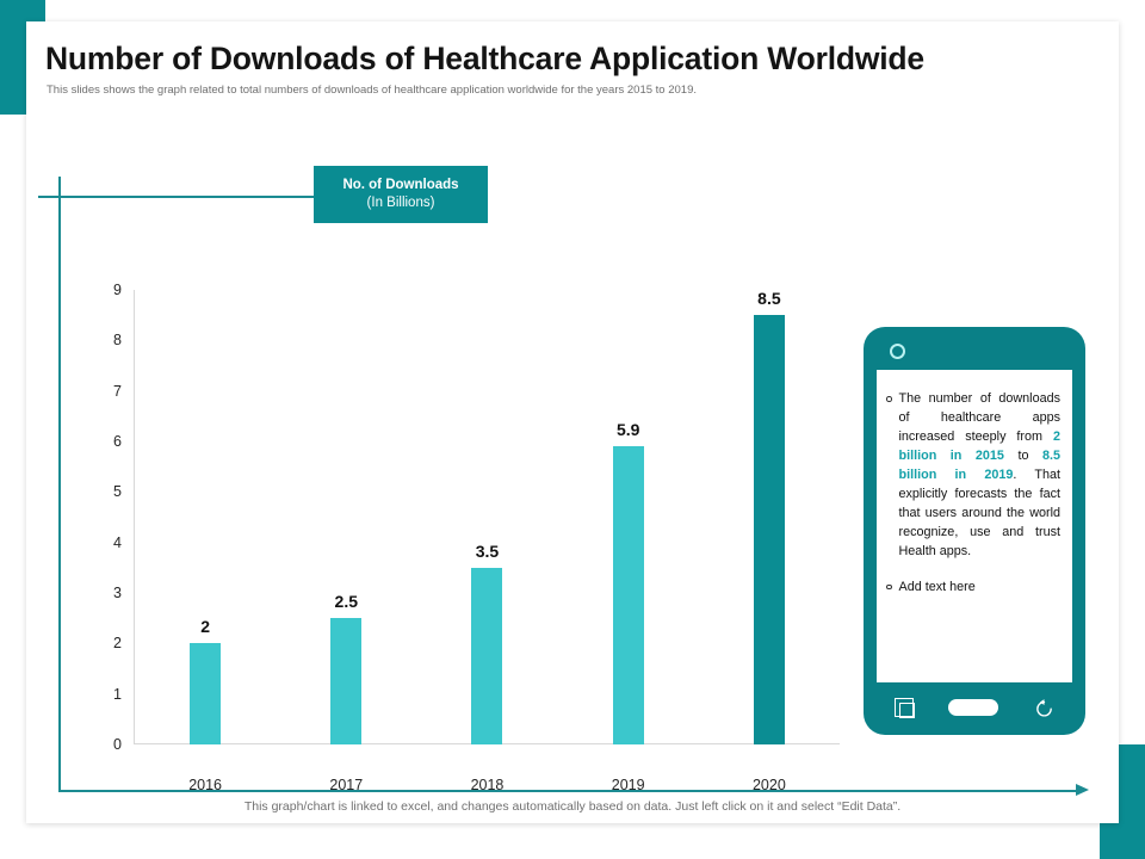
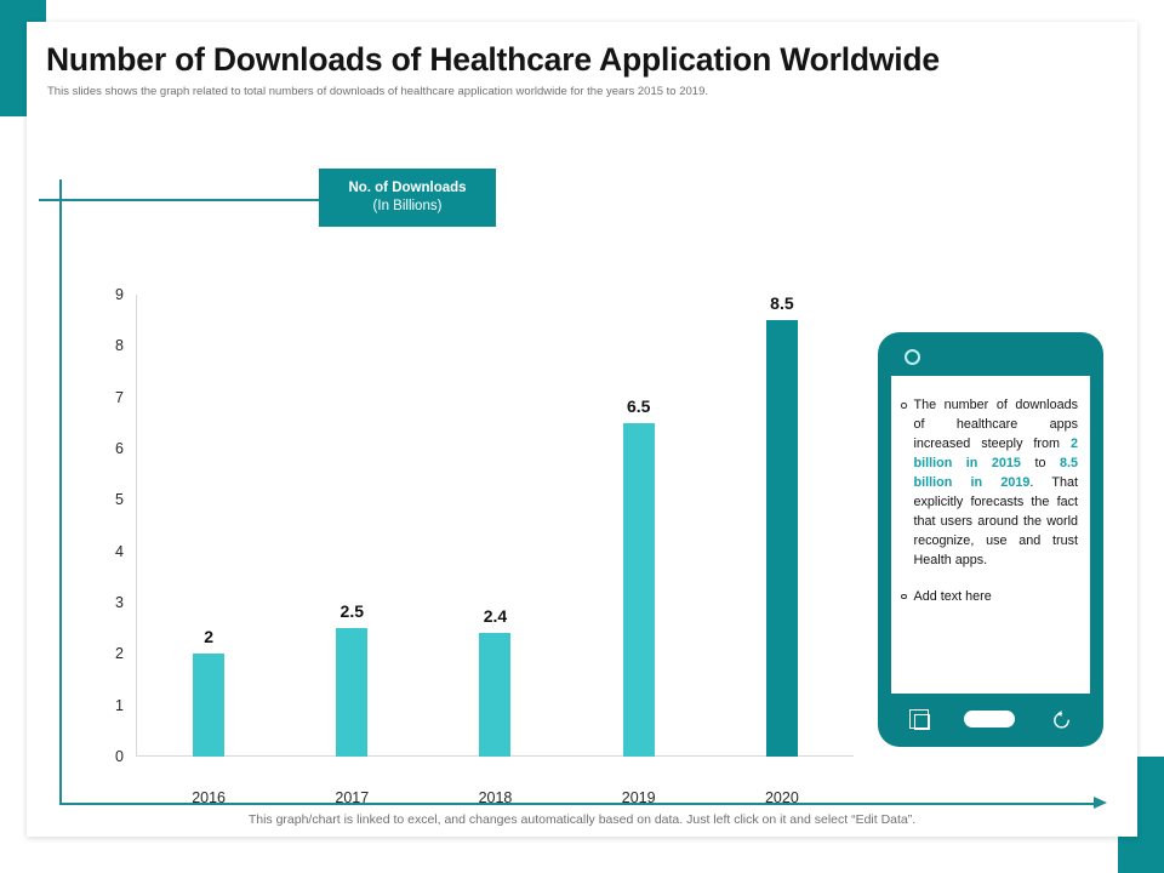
2018: 3.5 -> 2.4
2019: 5.9 -> 6.5
